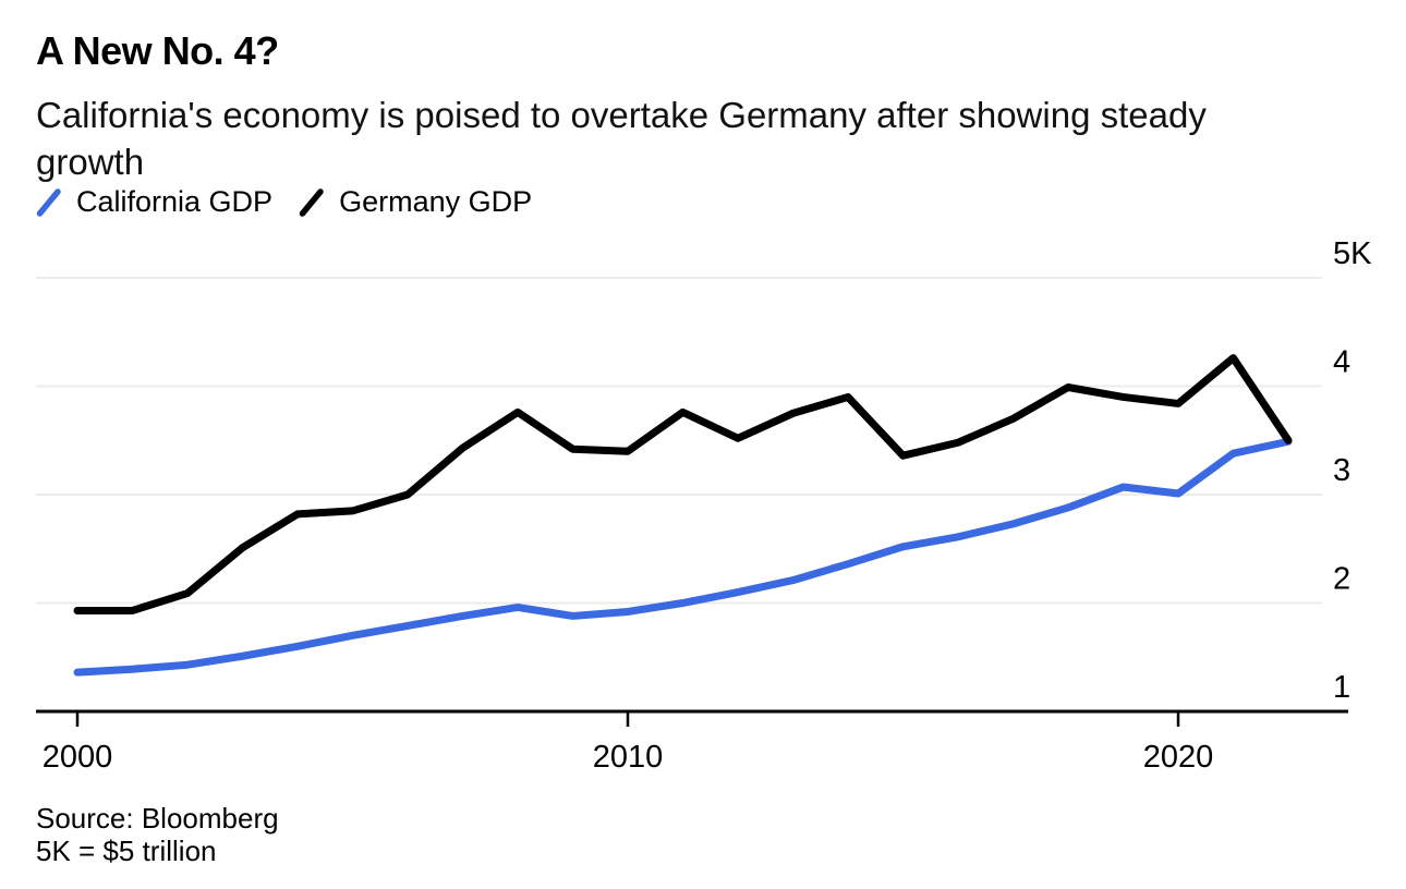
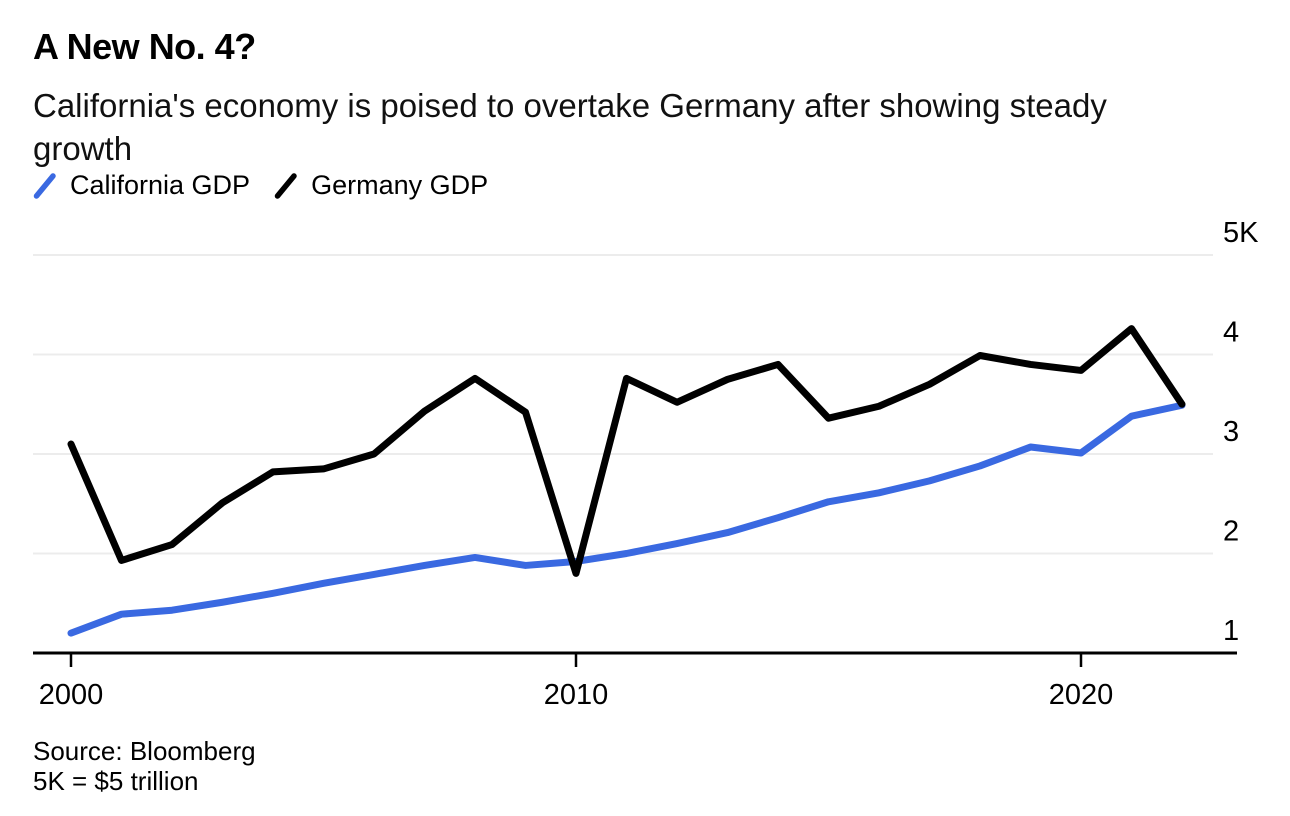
California GDP/2000: 1.4K -> 1.2K
Germany GDP/2000: 1.9K -> 3.1K
Germany GDP/2010: 3.4K -> 1.8K
